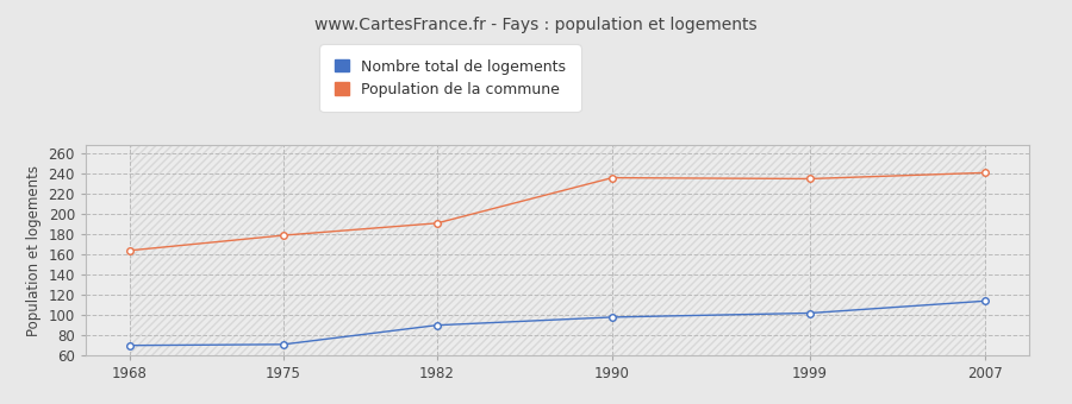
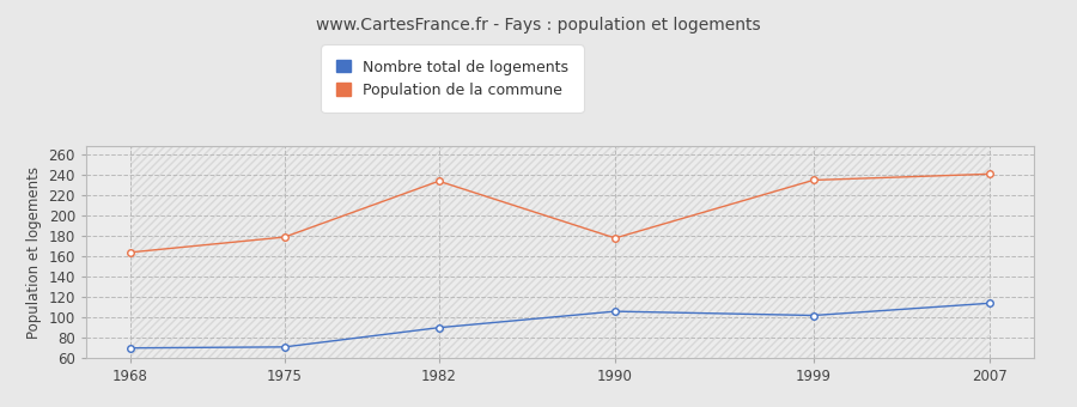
Population de la commune/1982: 191 -> 234
Nombre total de logements/1990: 98 -> 106
Population de la commune/1990: 236 -> 178
